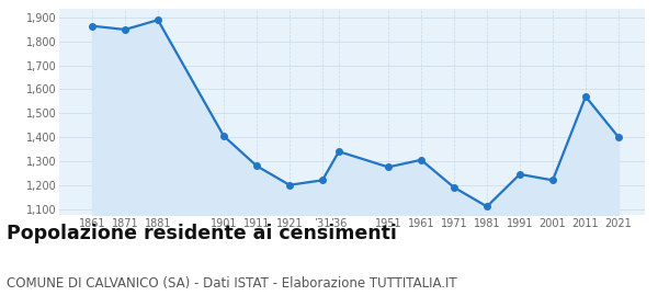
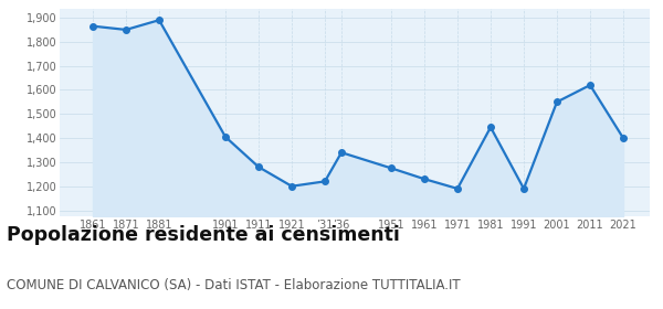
1961: 1,305 -> 1,230
1981: 1,110 -> 1,445
1991: 1,245 -> 1,190
2001: 1,220 -> 1,550
2011: 1,570 -> 1,620
